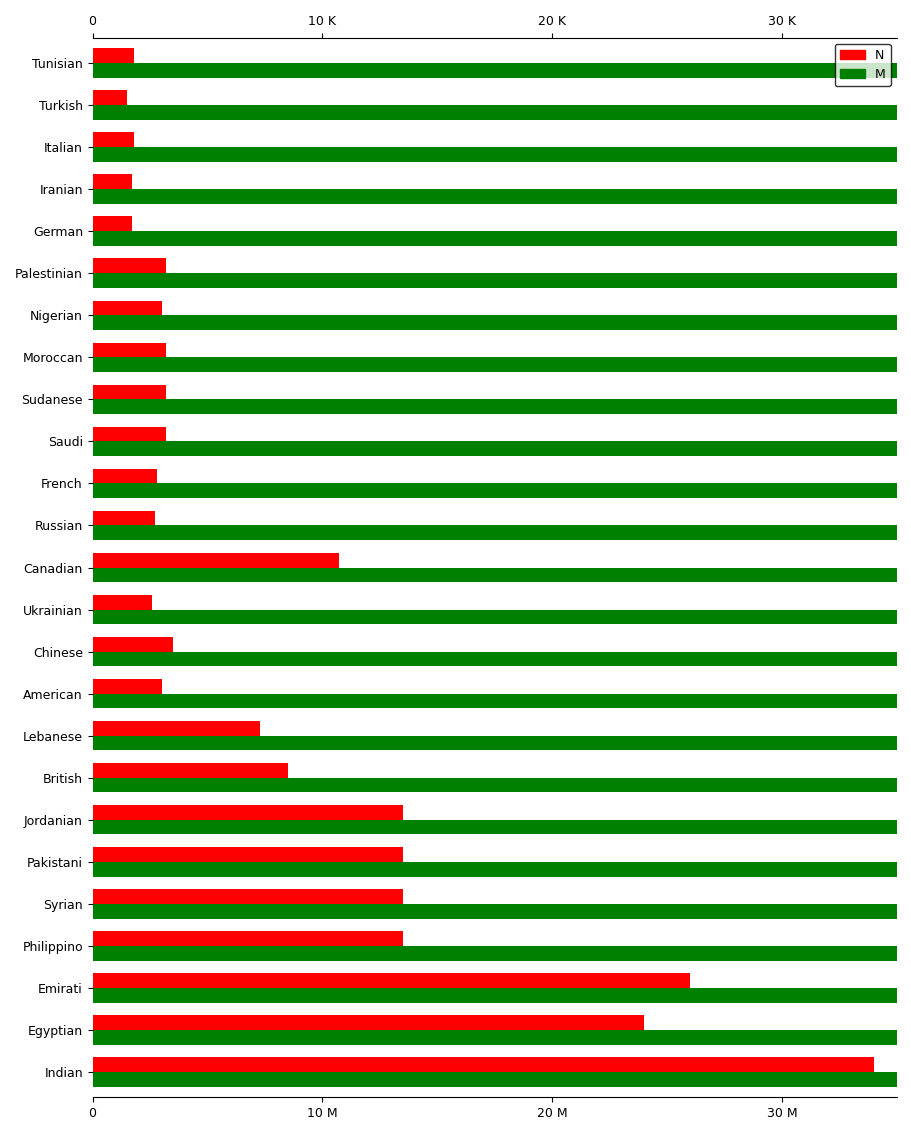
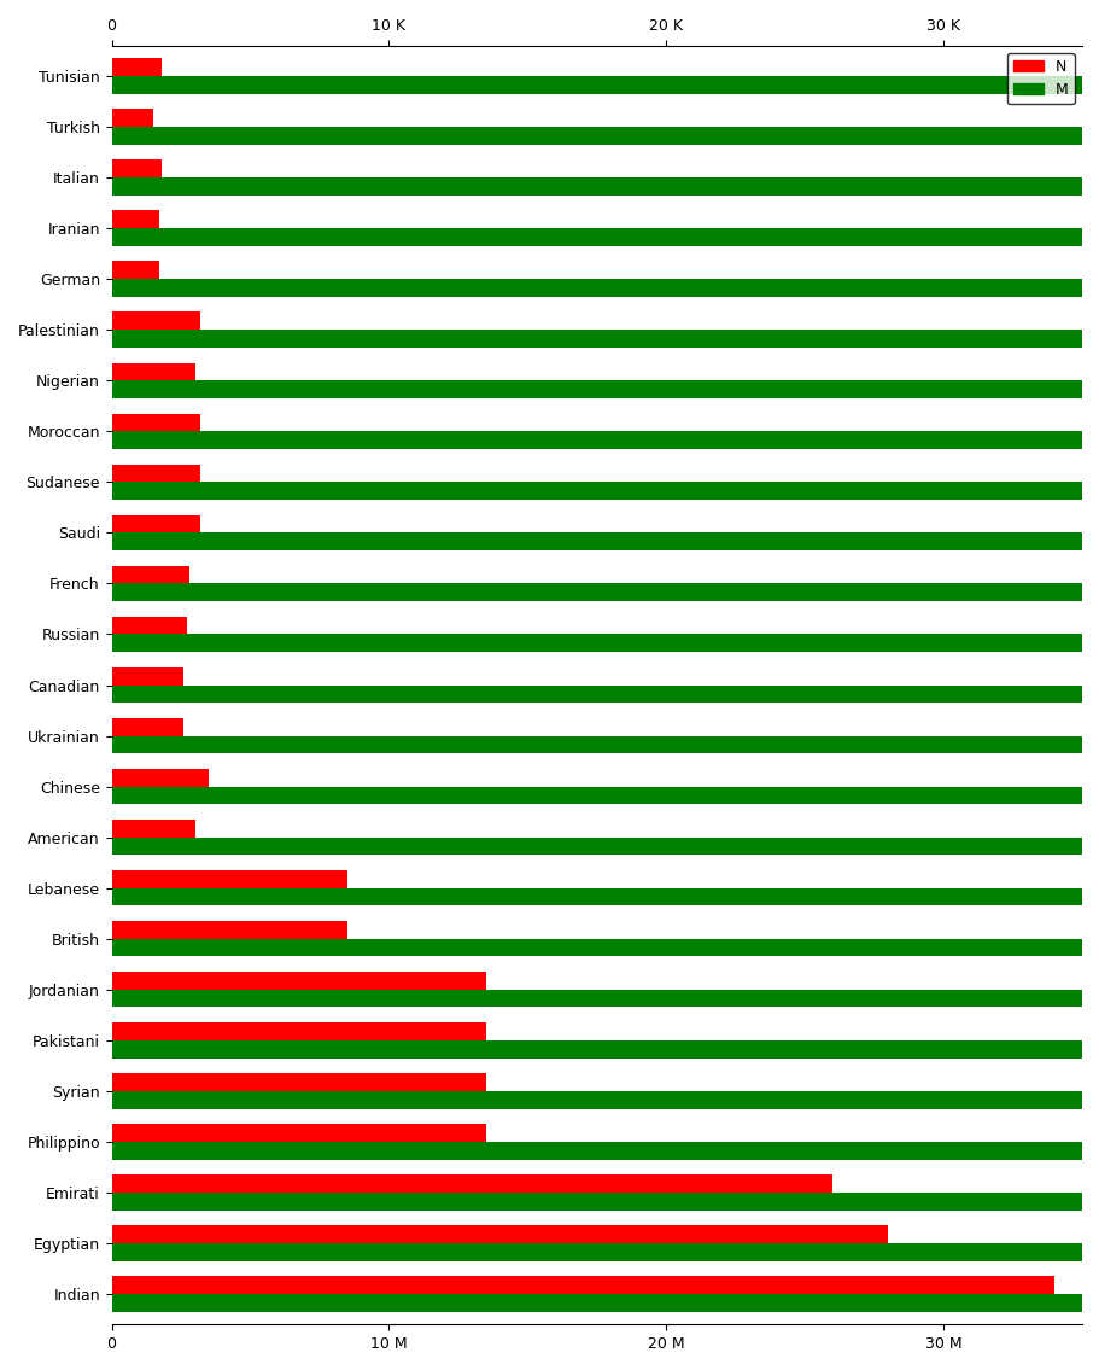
N/Canadian: 10.7 M -> 2.6 M
N/Lebanese: 7.3 M -> 8.5 M
N/Egyptian: 24.0 M -> 28.0 M
